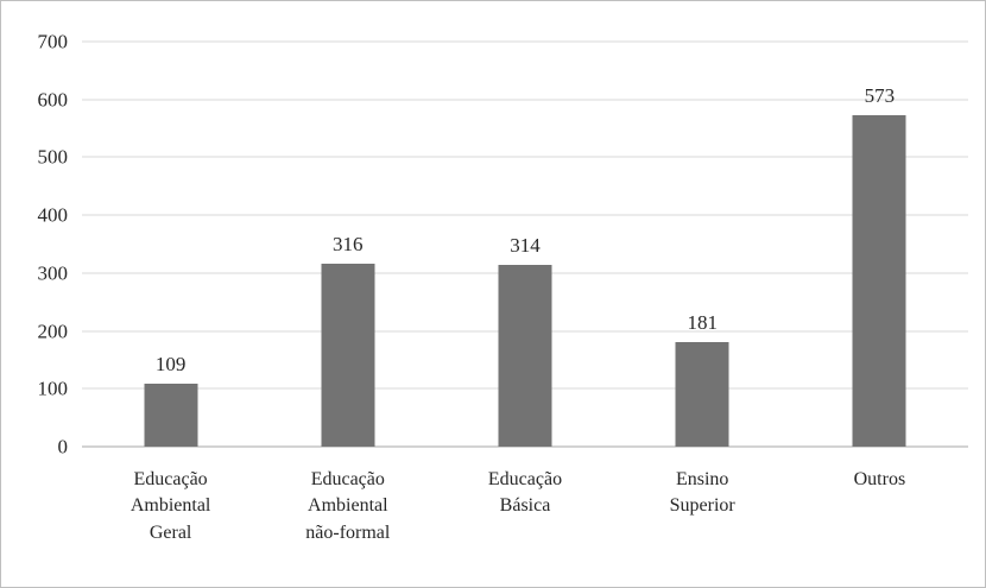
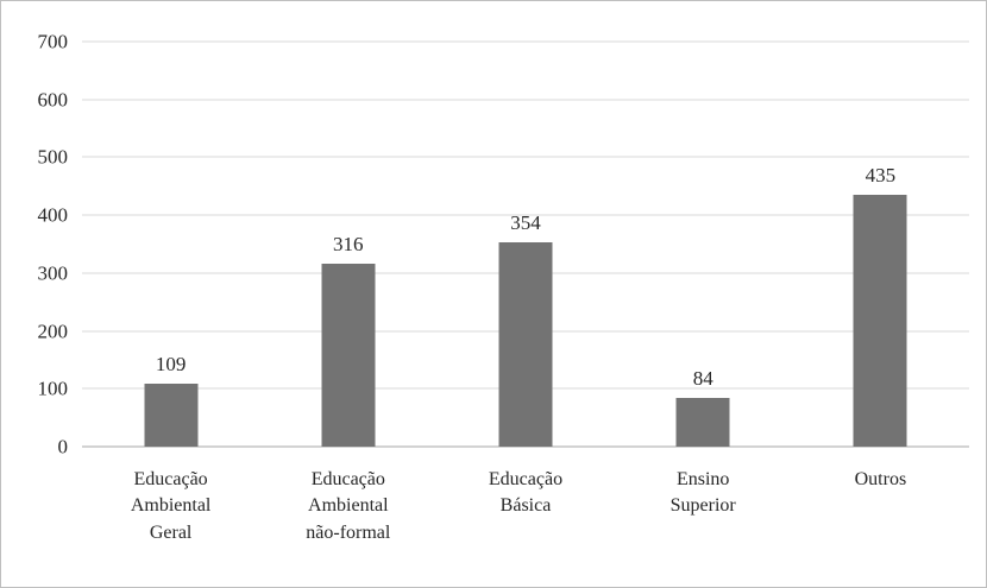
Educação Básica: 314 -> 354
Ensino Superior: 181 -> 84
Outros: 573 -> 435
